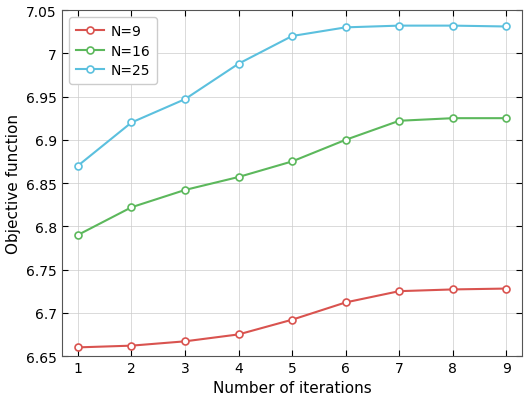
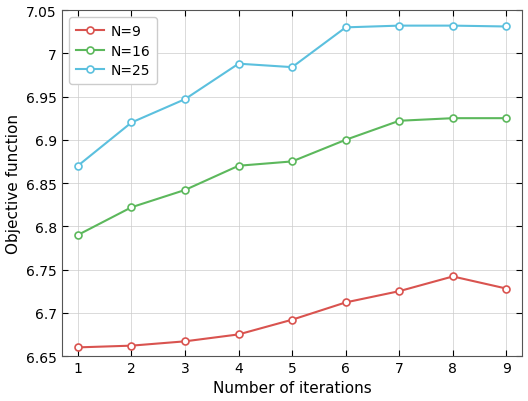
N=16/4: 6.857 -> 6.870
N=25/5: 7.020 -> 6.984
N=9/8: 6.727 -> 6.742
